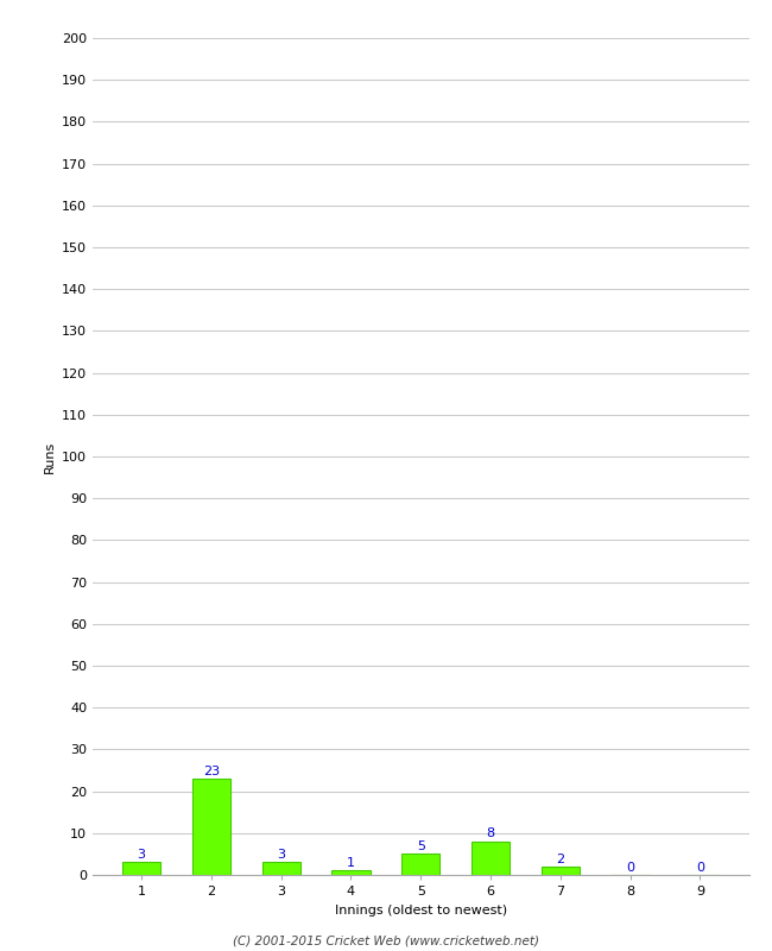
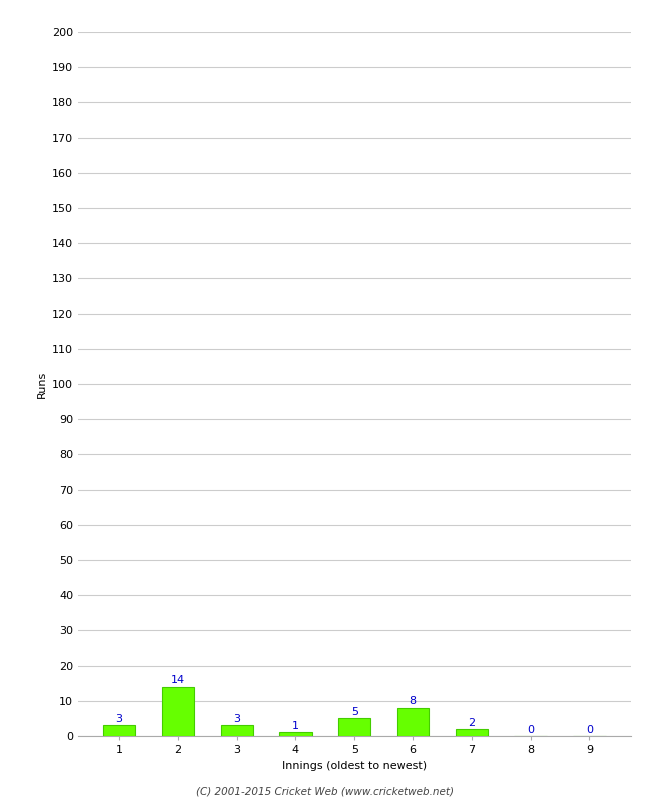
2: 23 -> 14
